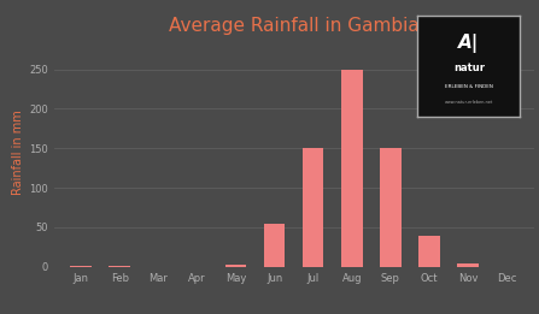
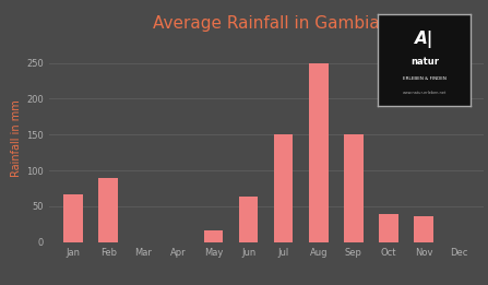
Jan: 1 -> 66
Feb: 1 -> 90
May: 3 -> 16
Jun: 55 -> 64
Nov: 5 -> 36
